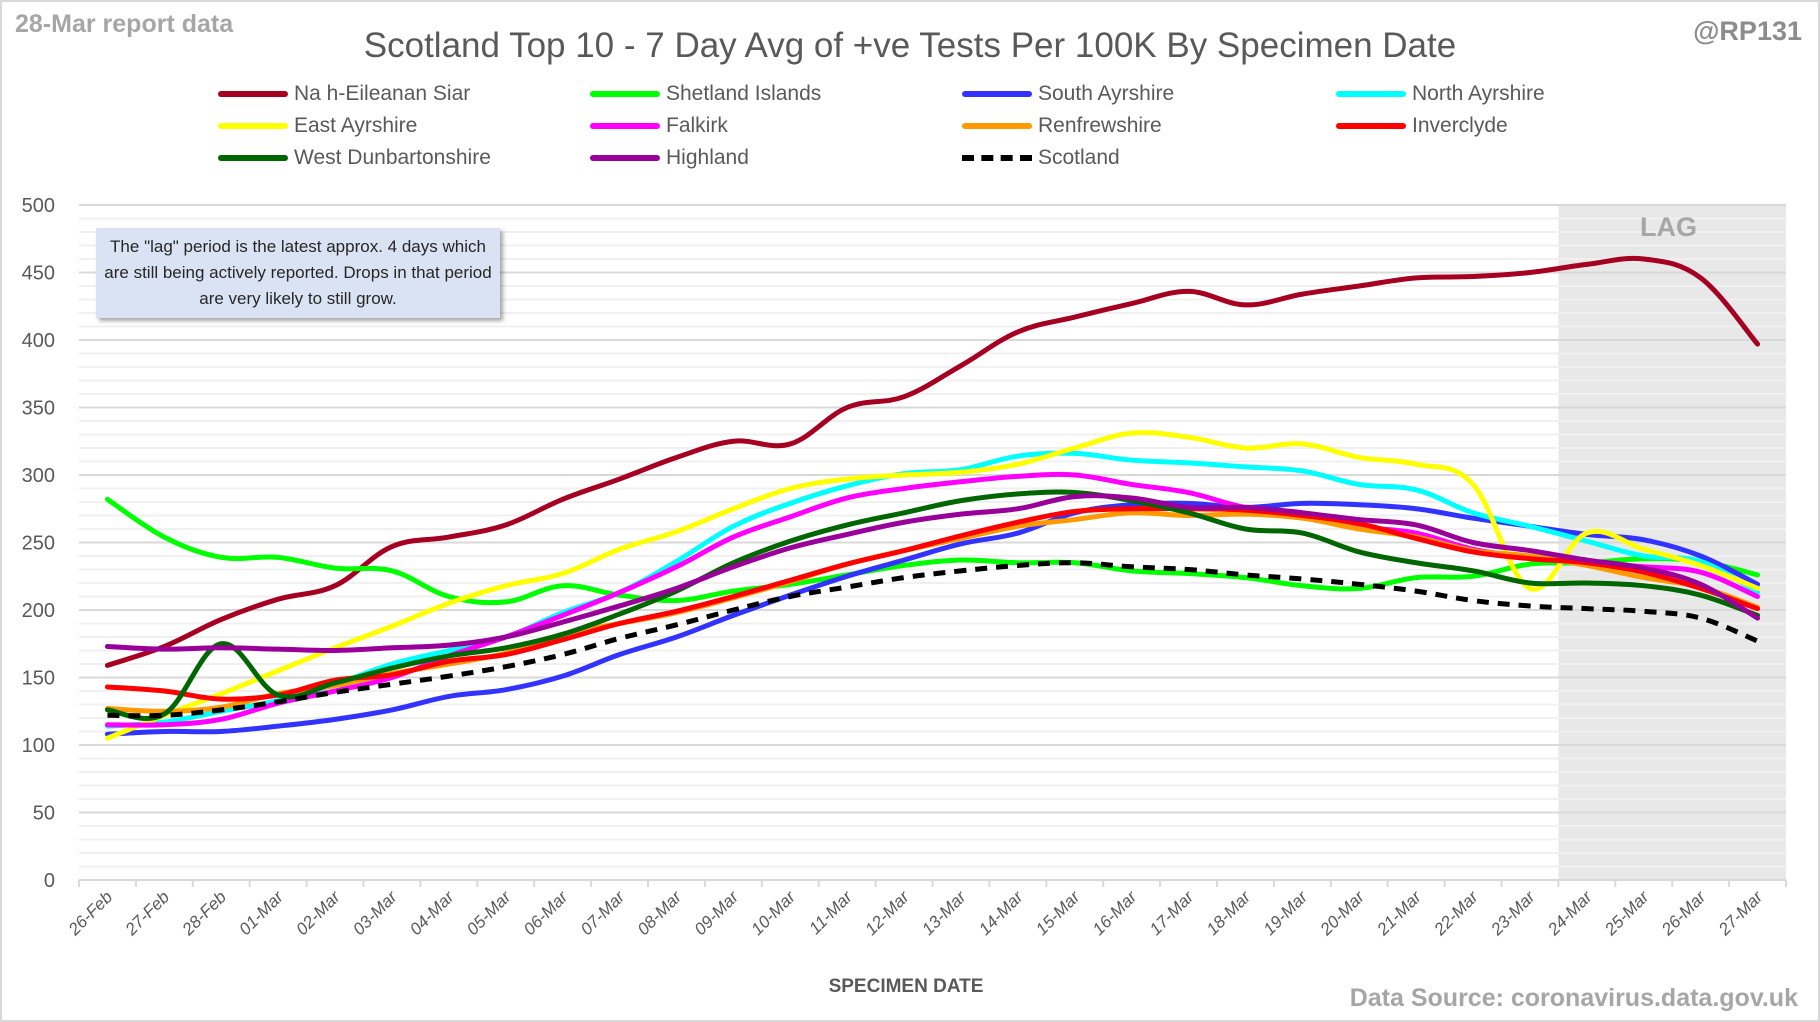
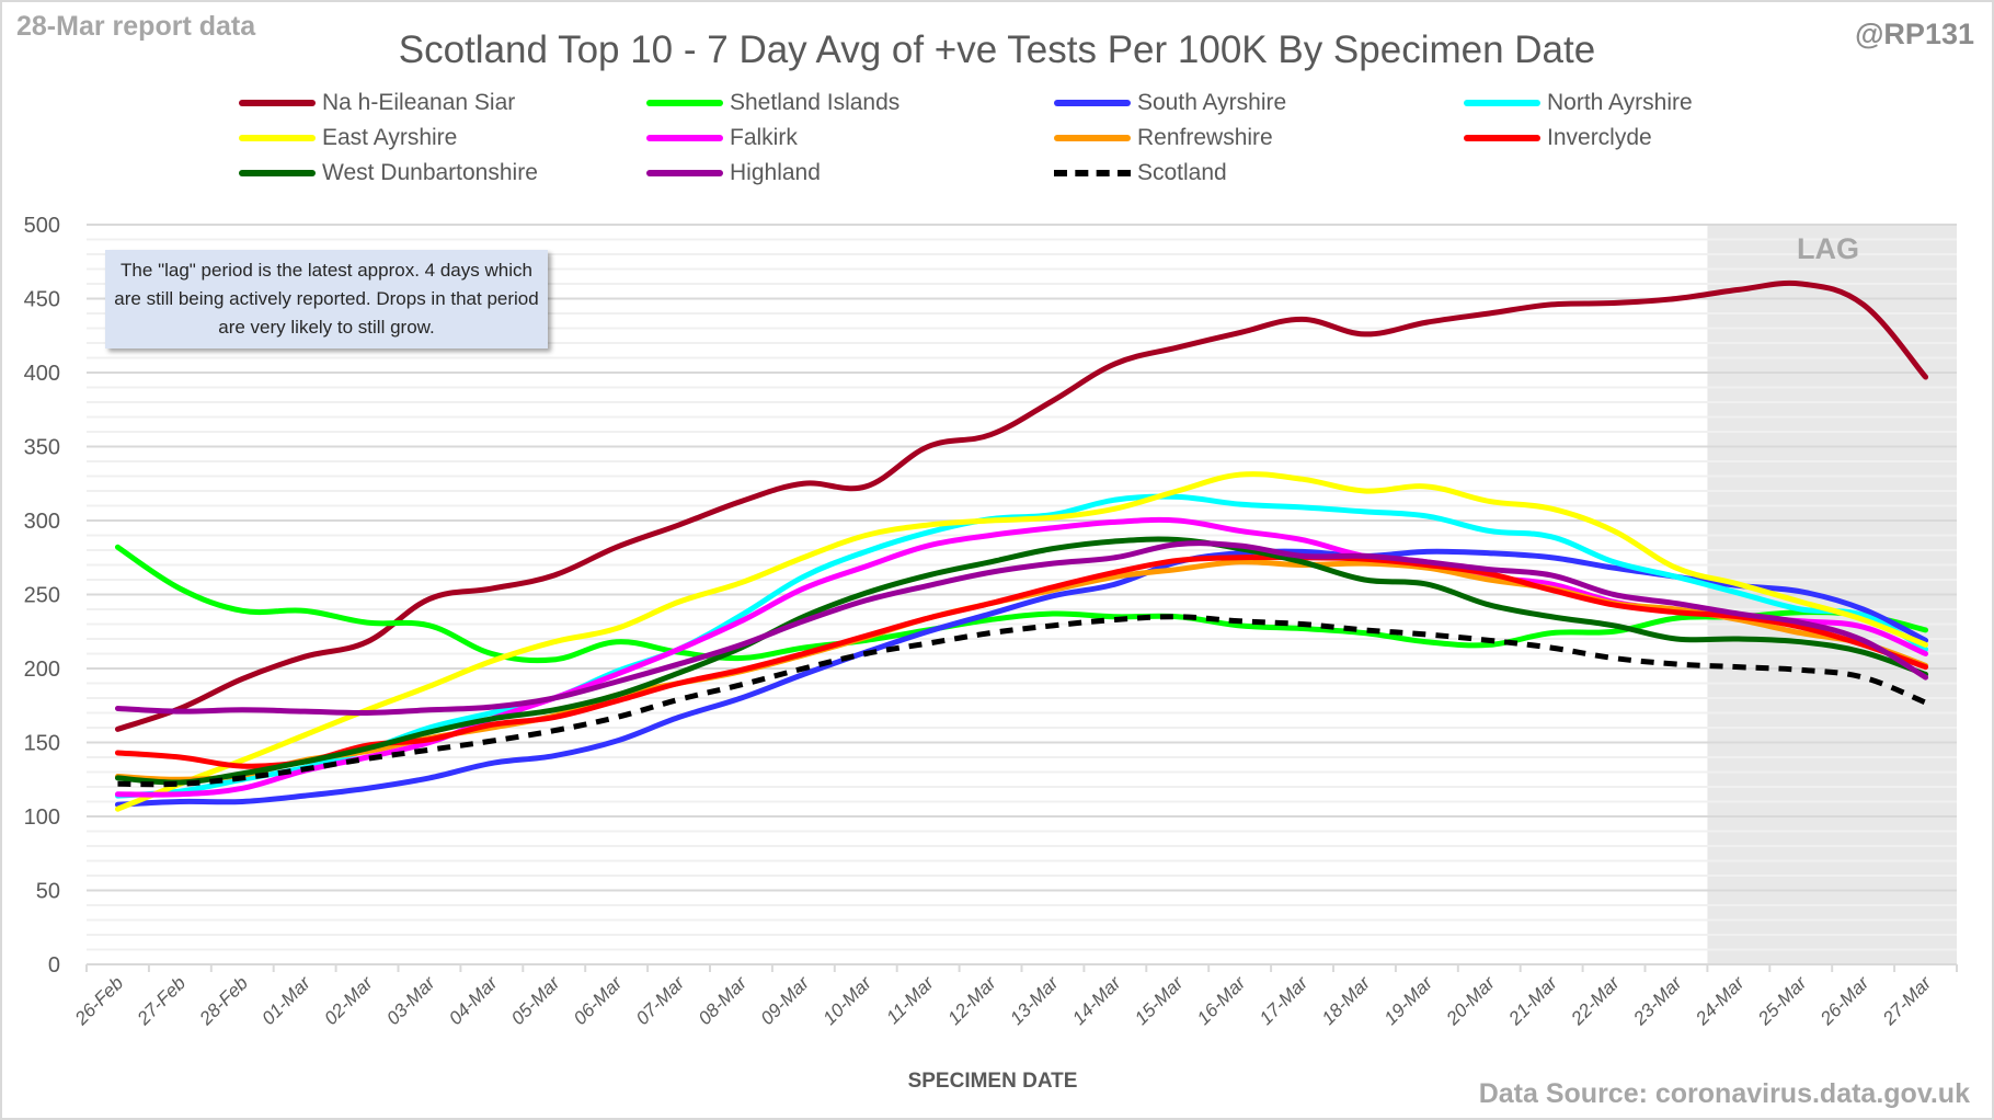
West Dunbartonshire/28-Feb: 175 -> 129
East Ayrshire/23-Mar: 216 -> 268
